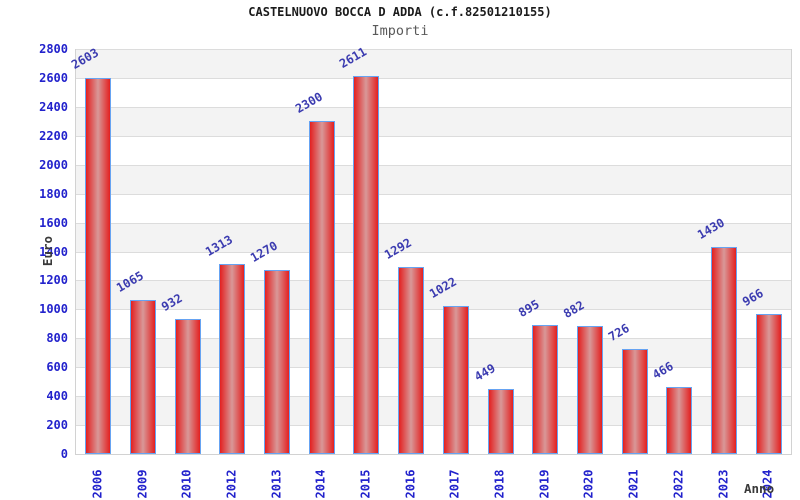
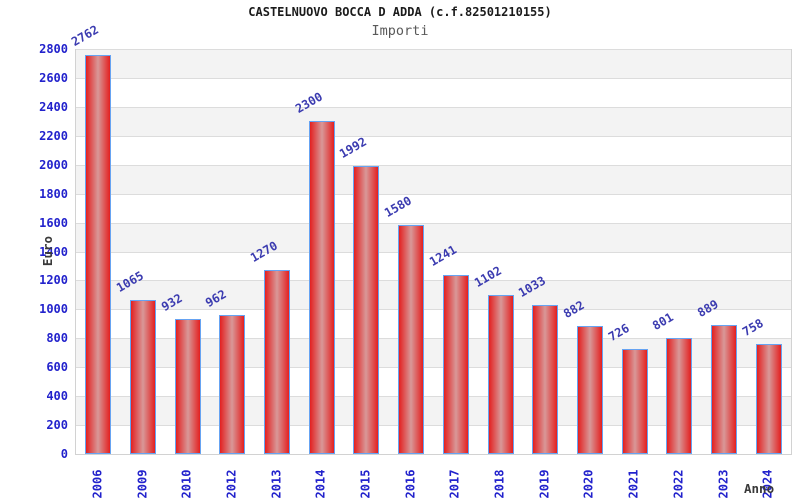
2006: 2603 -> 2762
2012: 1313 -> 962
2015: 2611 -> 1992
2016: 1292 -> 1580
2017: 1022 -> 1241
2018: 449 -> 1102
2019: 895 -> 1033
2022: 466 -> 801
2023: 1430 -> 889
2024: 966 -> 758
